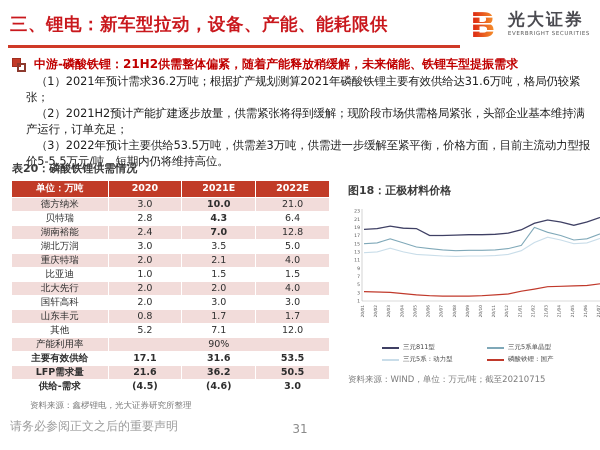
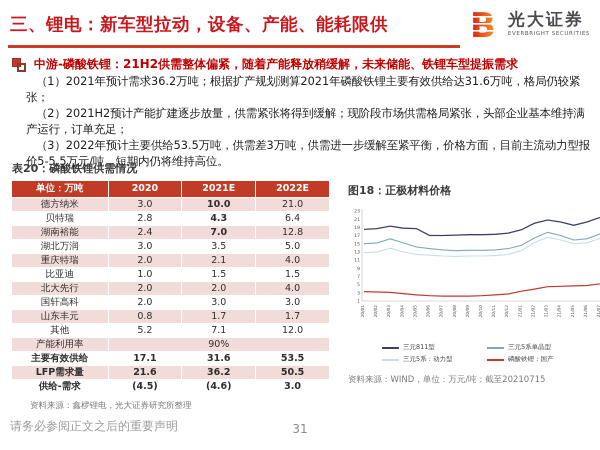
三元5系单晶型/21/02: 19 -> 16
